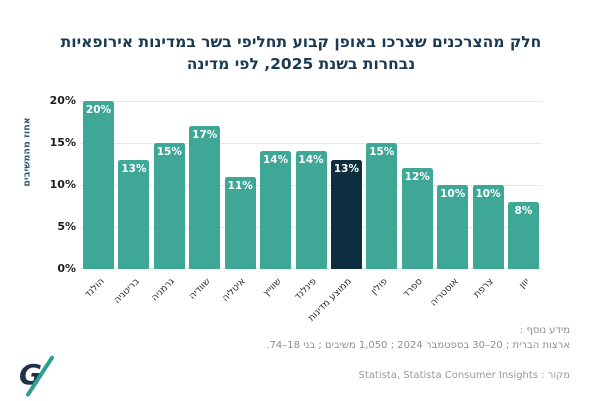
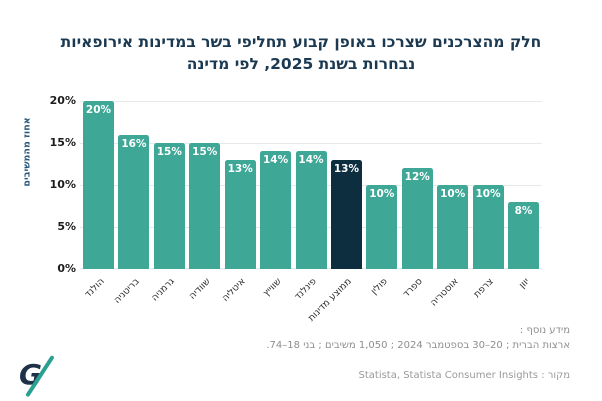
בריטניה: 13% -> 16%
שוודיה: 17% -> 15%
איטליה: 11% -> 13%
פולין: 15% -> 10%
